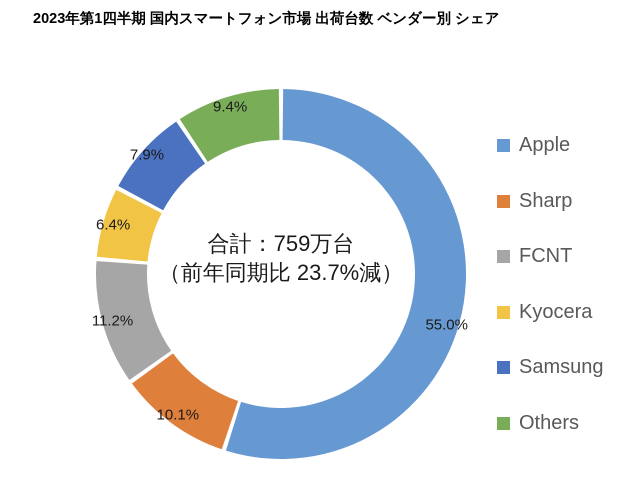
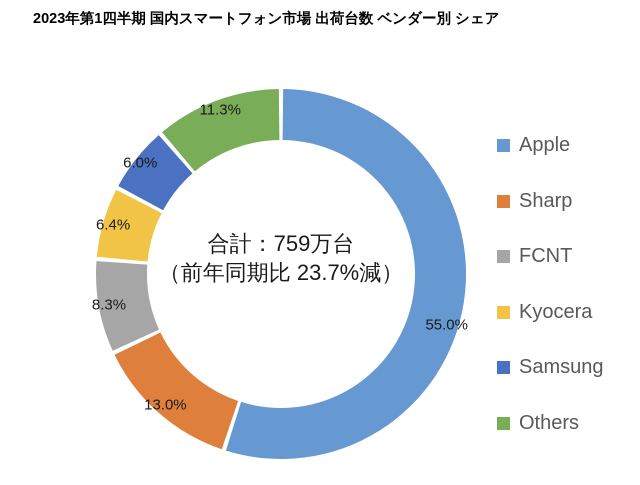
Sharp: 10.1% -> 13.0%
FCNT: 11.2% -> 8.3%
Samsung: 7.9% -> 6.0%
Others: 9.4% -> 11.3%
